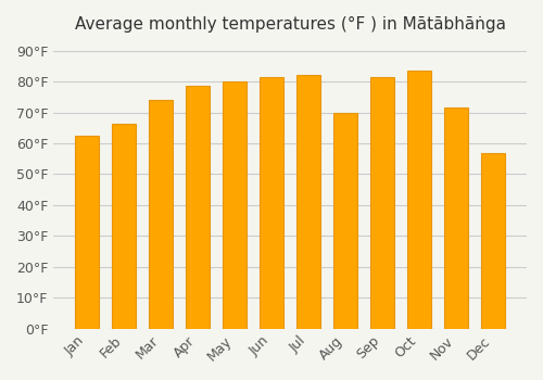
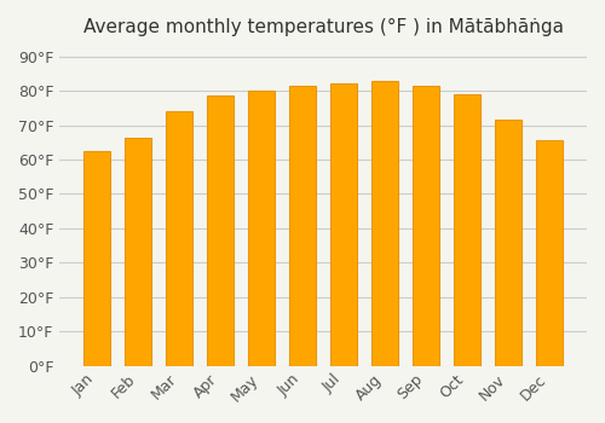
Aug: 70.0°F -> 83.0°F
Oct: 83.5°F -> 79.0°F
Dec: 57.0°F -> 65.5°F
